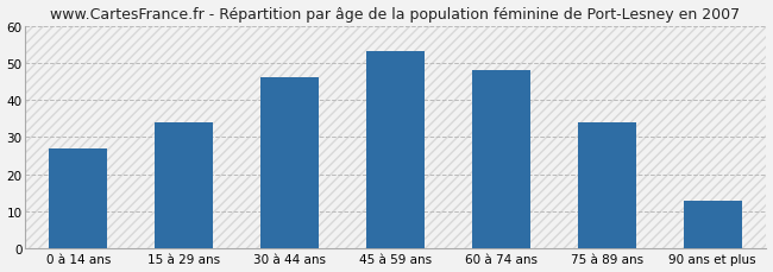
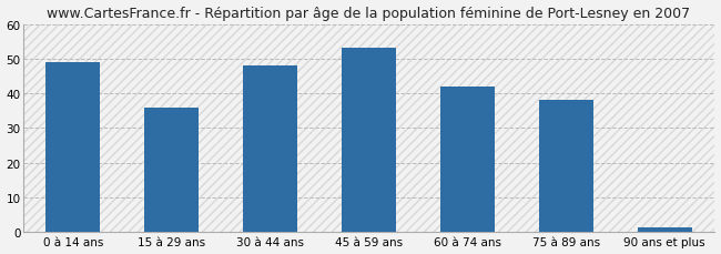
0 à 14 ans: 27.0 -> 49.0
15 à 29 ans: 34.0 -> 36.0
30 à 44 ans: 46.0 -> 48.0
60 à 74 ans: 48.0 -> 42.0
75 à 89 ans: 34.0 -> 38.0
90 ans et plus: 13.0 -> 1.5
